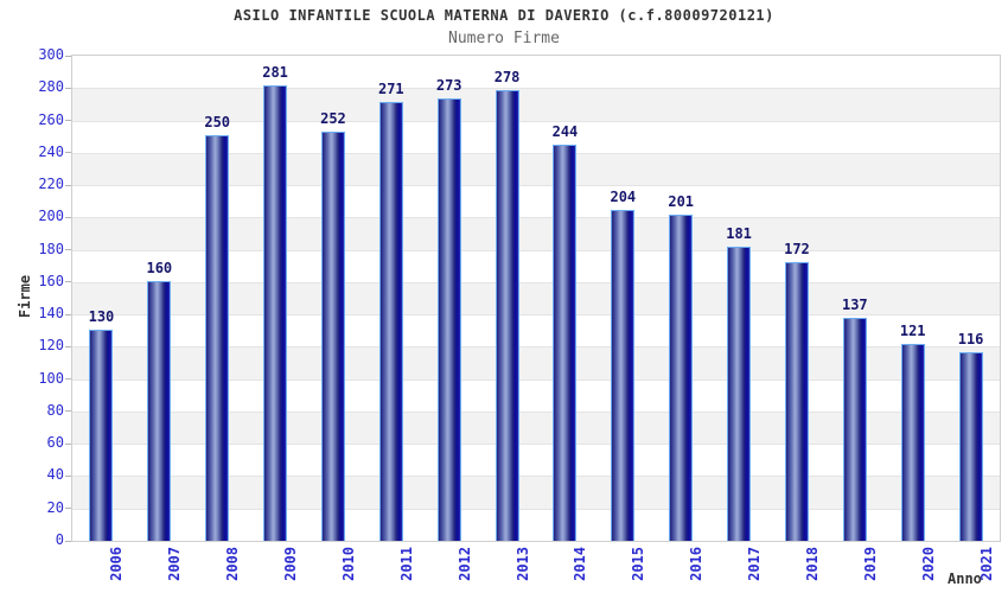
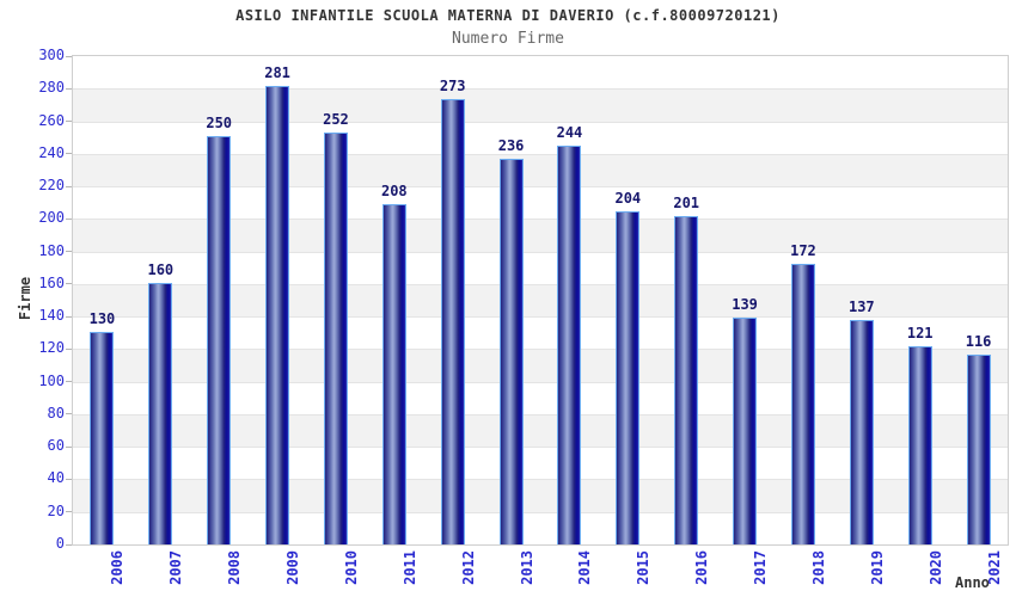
2011: 271 -> 208
2013: 278 -> 236
2017: 181 -> 139
